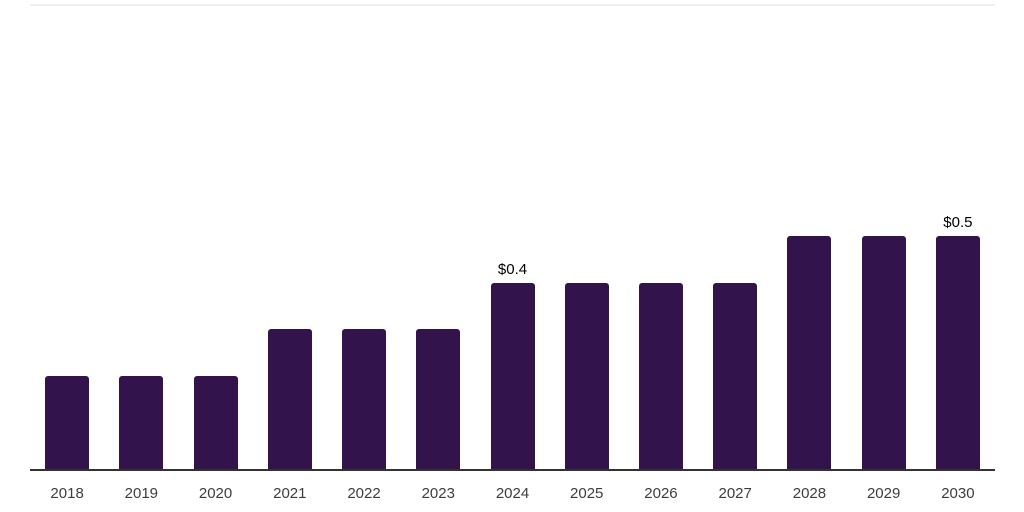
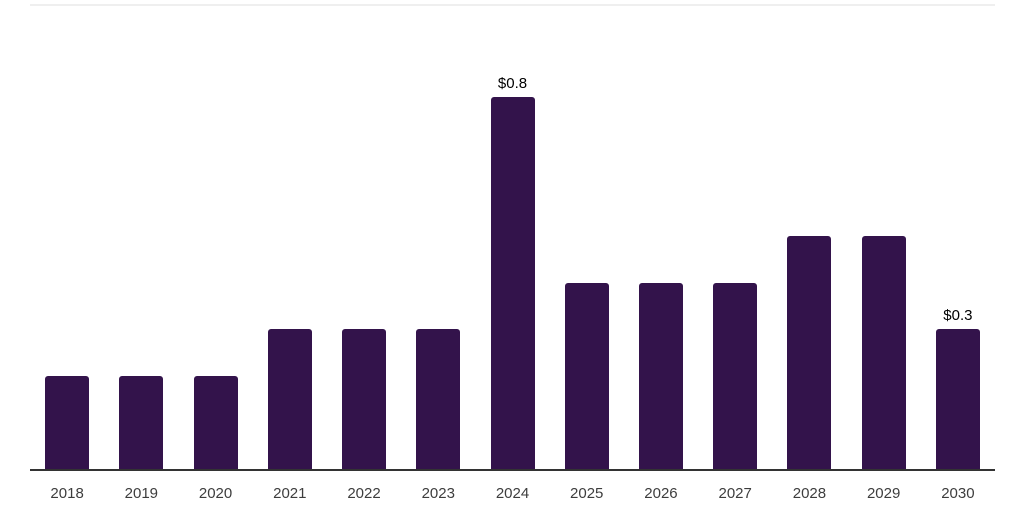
2024: $0.4 -> $0.8
2030: $0.5 -> $0.3
